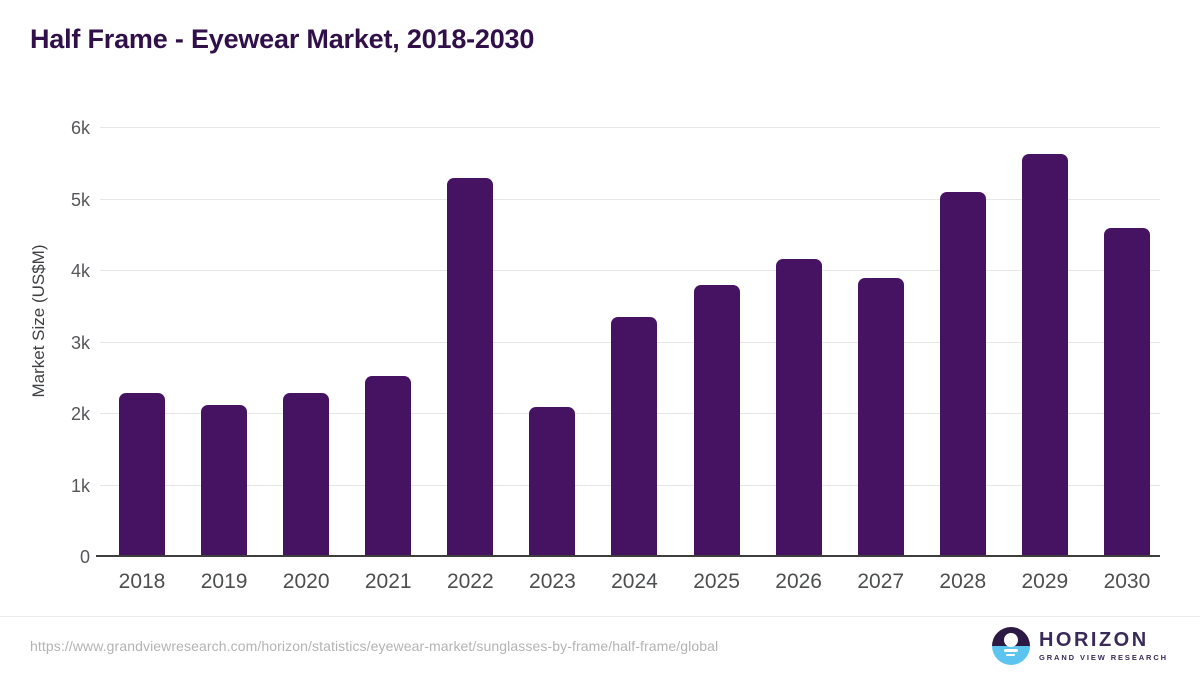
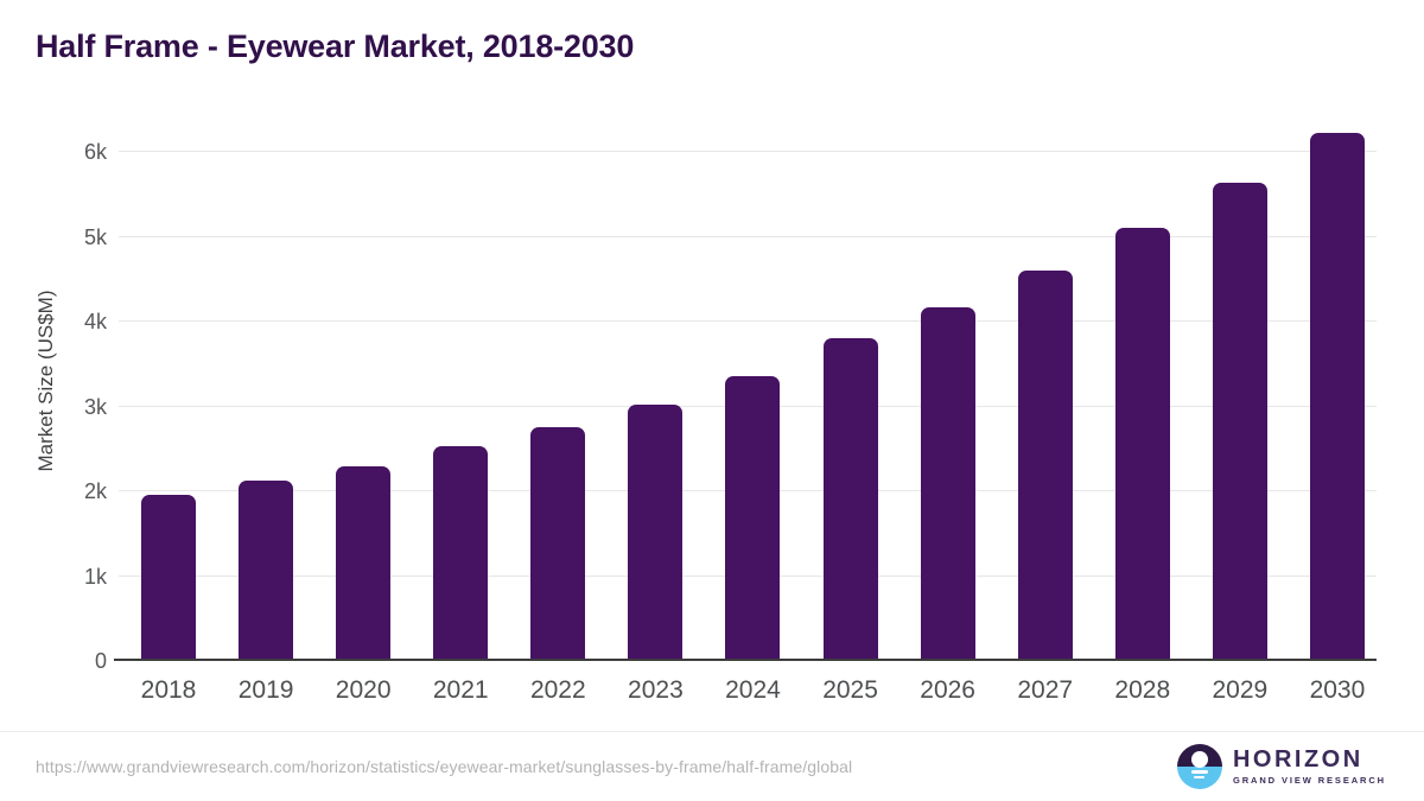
2018: 2.3k -> 2.0k
2022: 5.3k -> 2.8k
2023: 2.1k -> 3.0k
2027: 3.9k -> 4.6k
2030: 4.6k -> 6.2k
